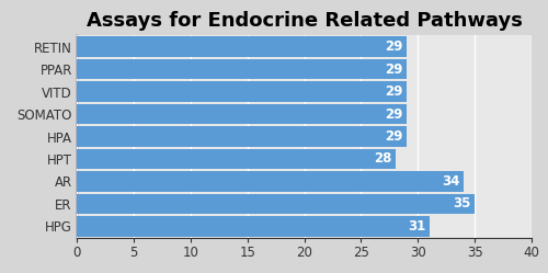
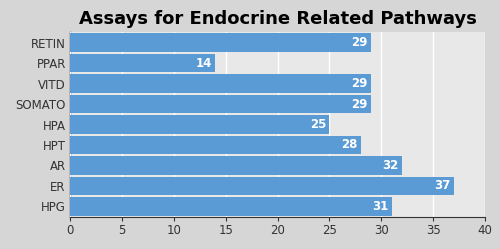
PPAR: 29 -> 14
HPA: 29 -> 25
AR: 34 -> 32
ER: 35 -> 37
